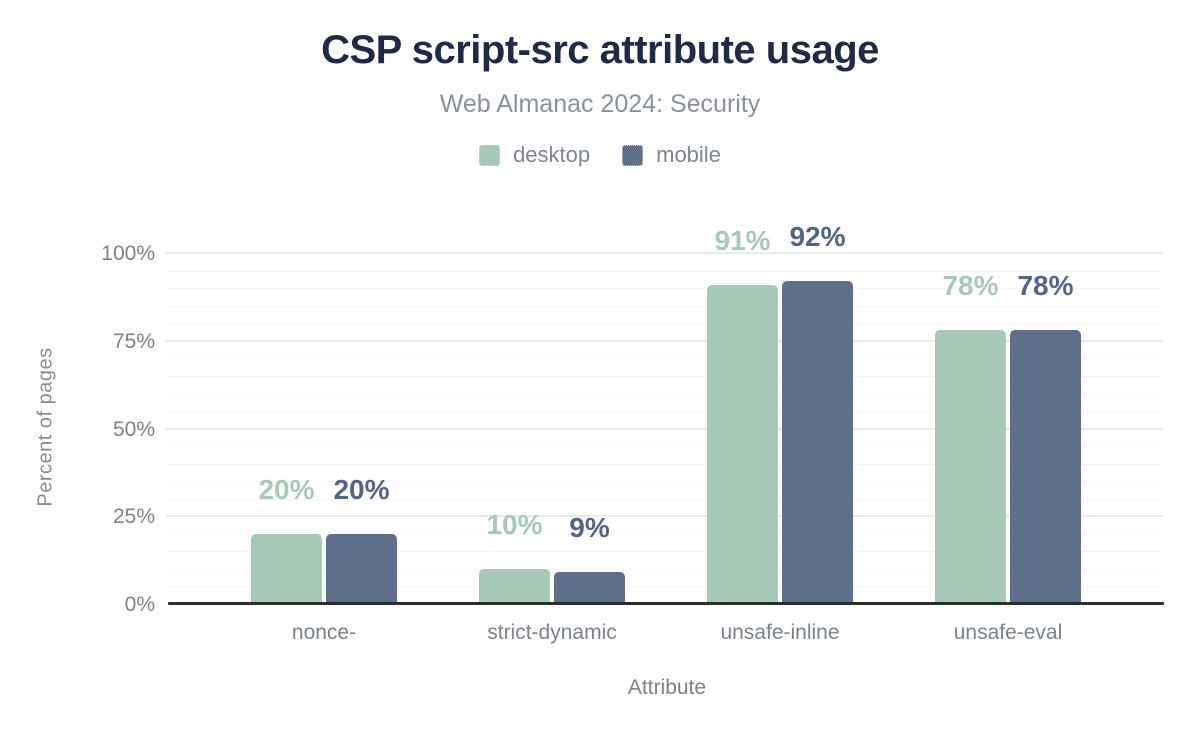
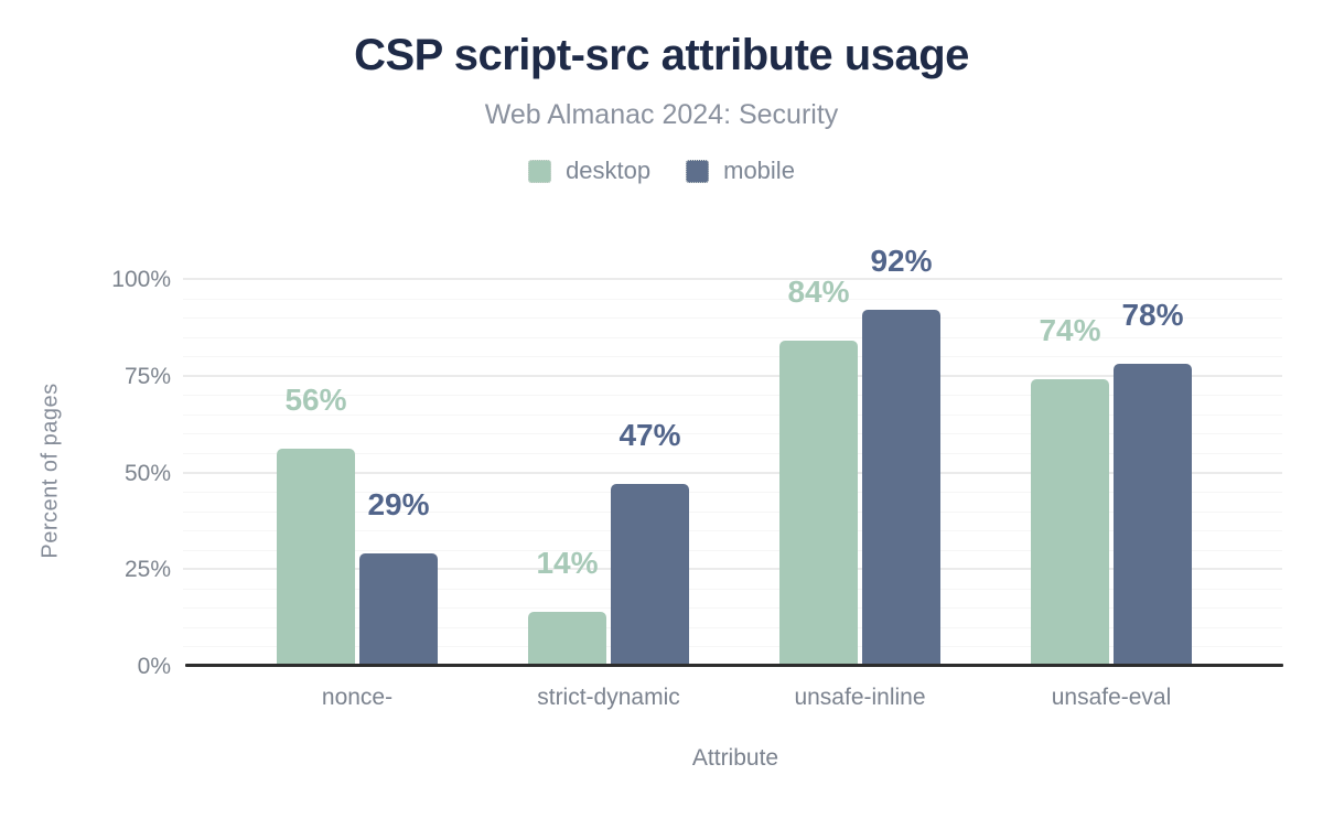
desktop/nonce-: 20% -> 56%
mobile/nonce-: 20% -> 29%
desktop/strict-dynamic: 10% -> 14%
mobile/strict-dynamic: 9% -> 47%
desktop/unsafe-inline: 91% -> 84%
desktop/unsafe-eval: 78% -> 74%
